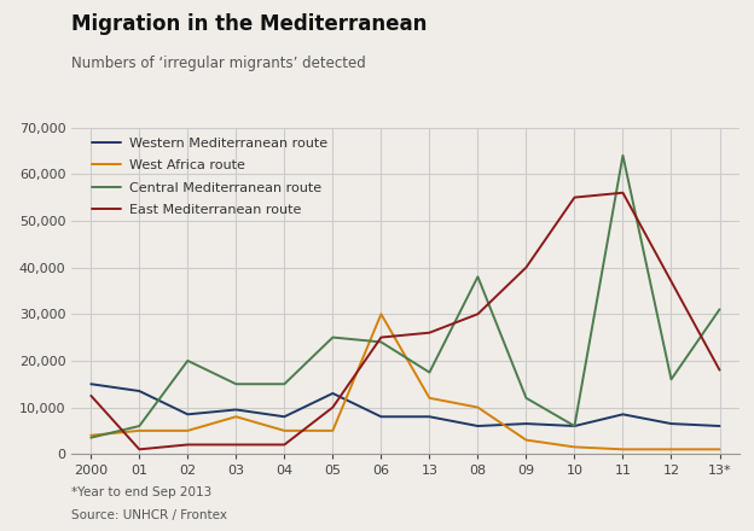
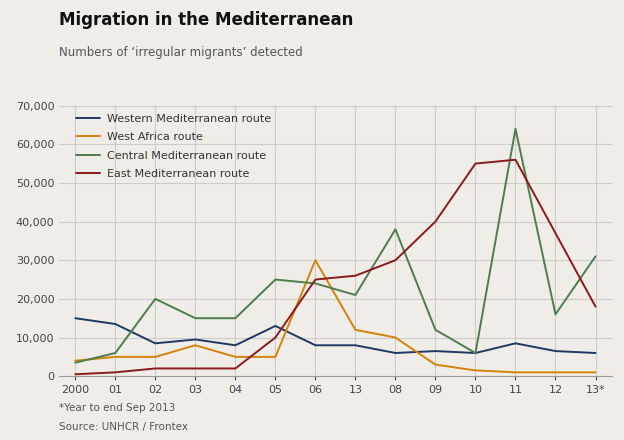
East Mediterranean route/2000: 12,500 -> 500
Central Mediterranean route/13: 17,500 -> 21,000
